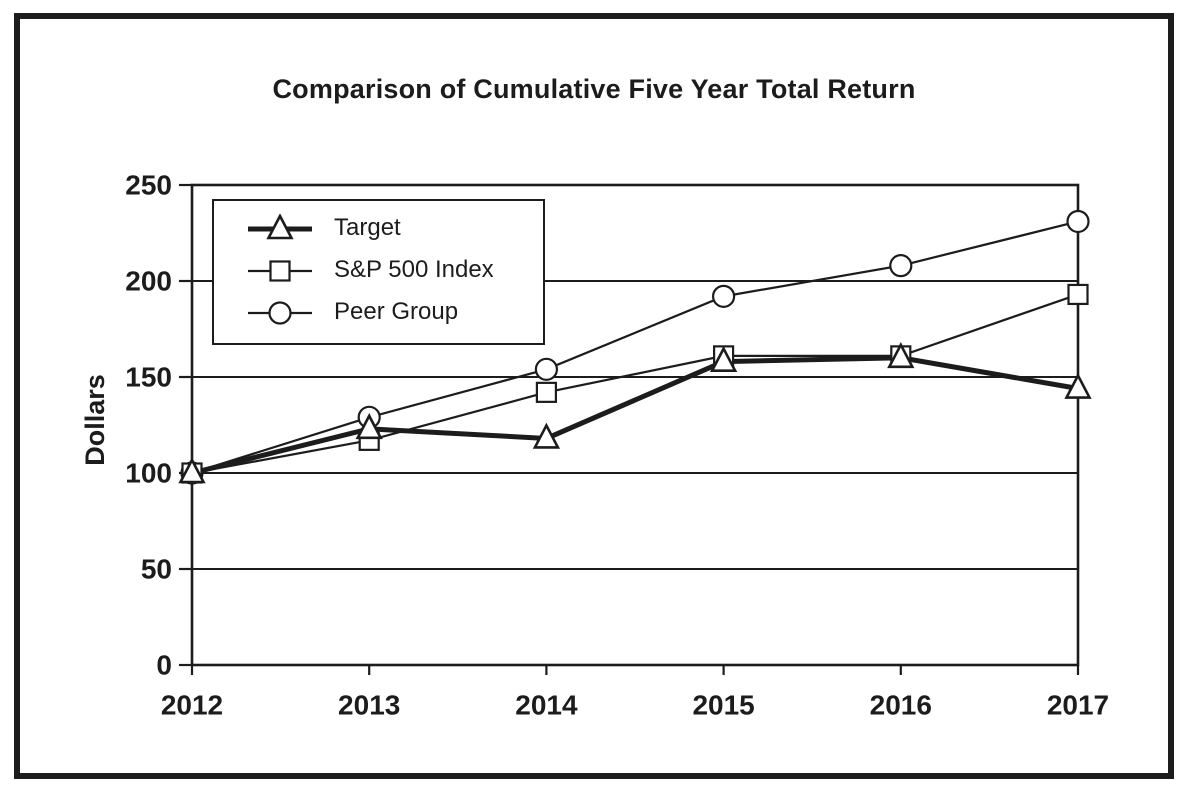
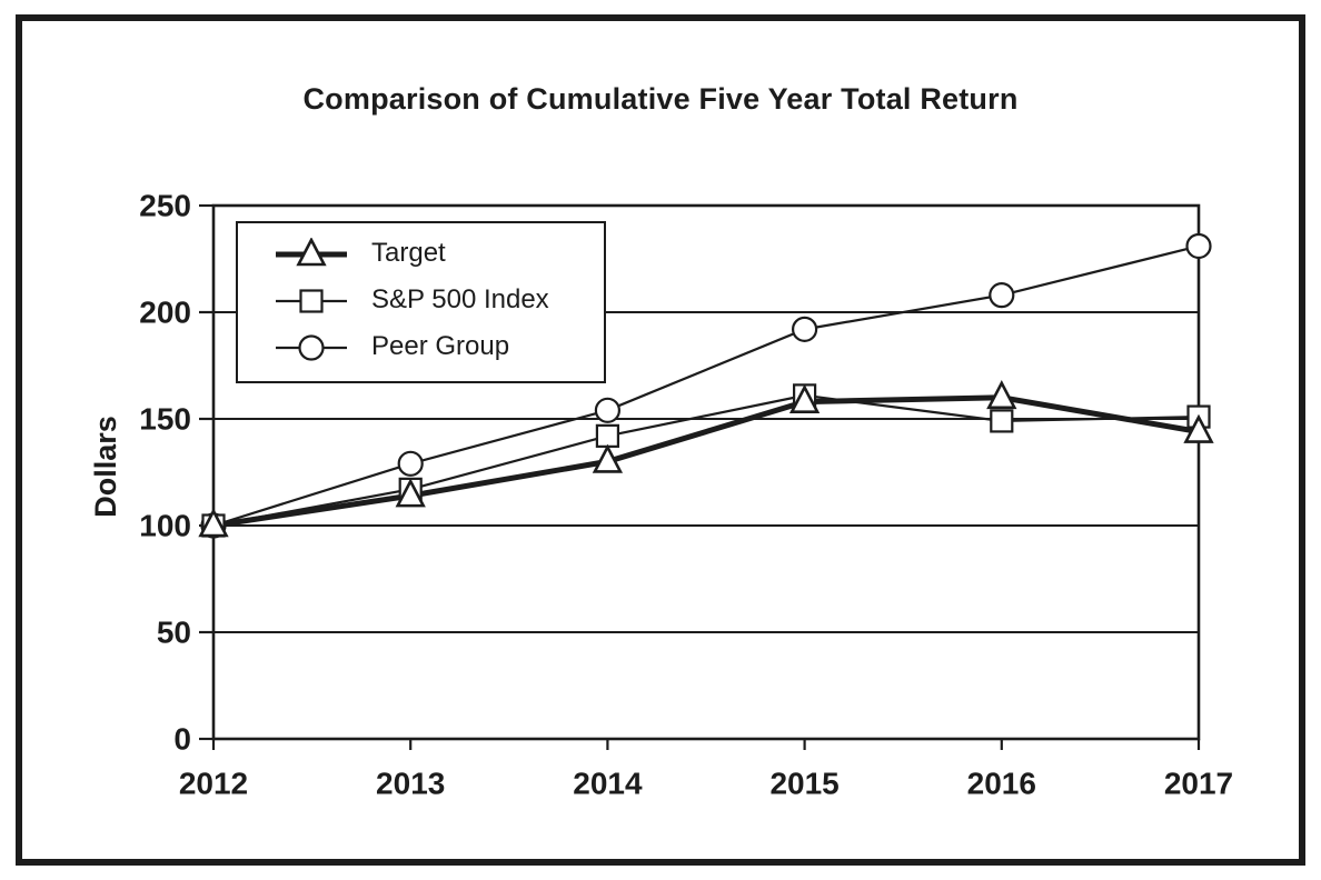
Target/2013: 123 -> 114
Target/2014: 118 -> 130
S&P 500 Index/2016: 161 -> 149
S&P 500 Index/2017: 193 -> 151
